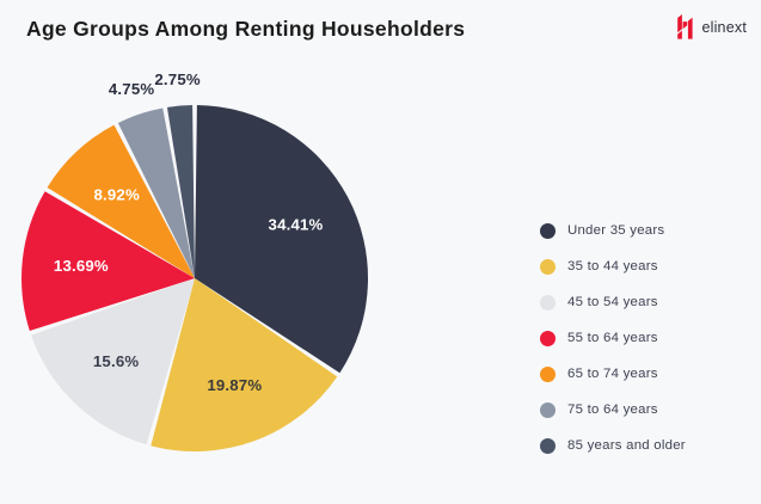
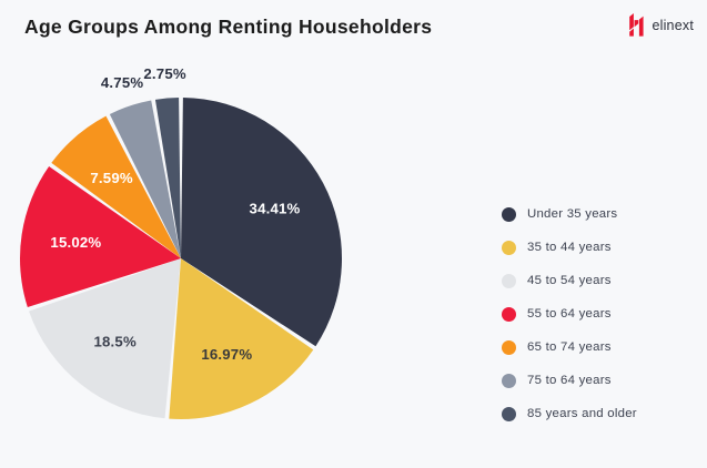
35 to 44 years: 19.87% -> 16.97%
45 to 54 years: 15.6% -> 18.5%
55 to 64 years: 13.69% -> 15.02%
65 to 74 years: 8.92% -> 7.59%
